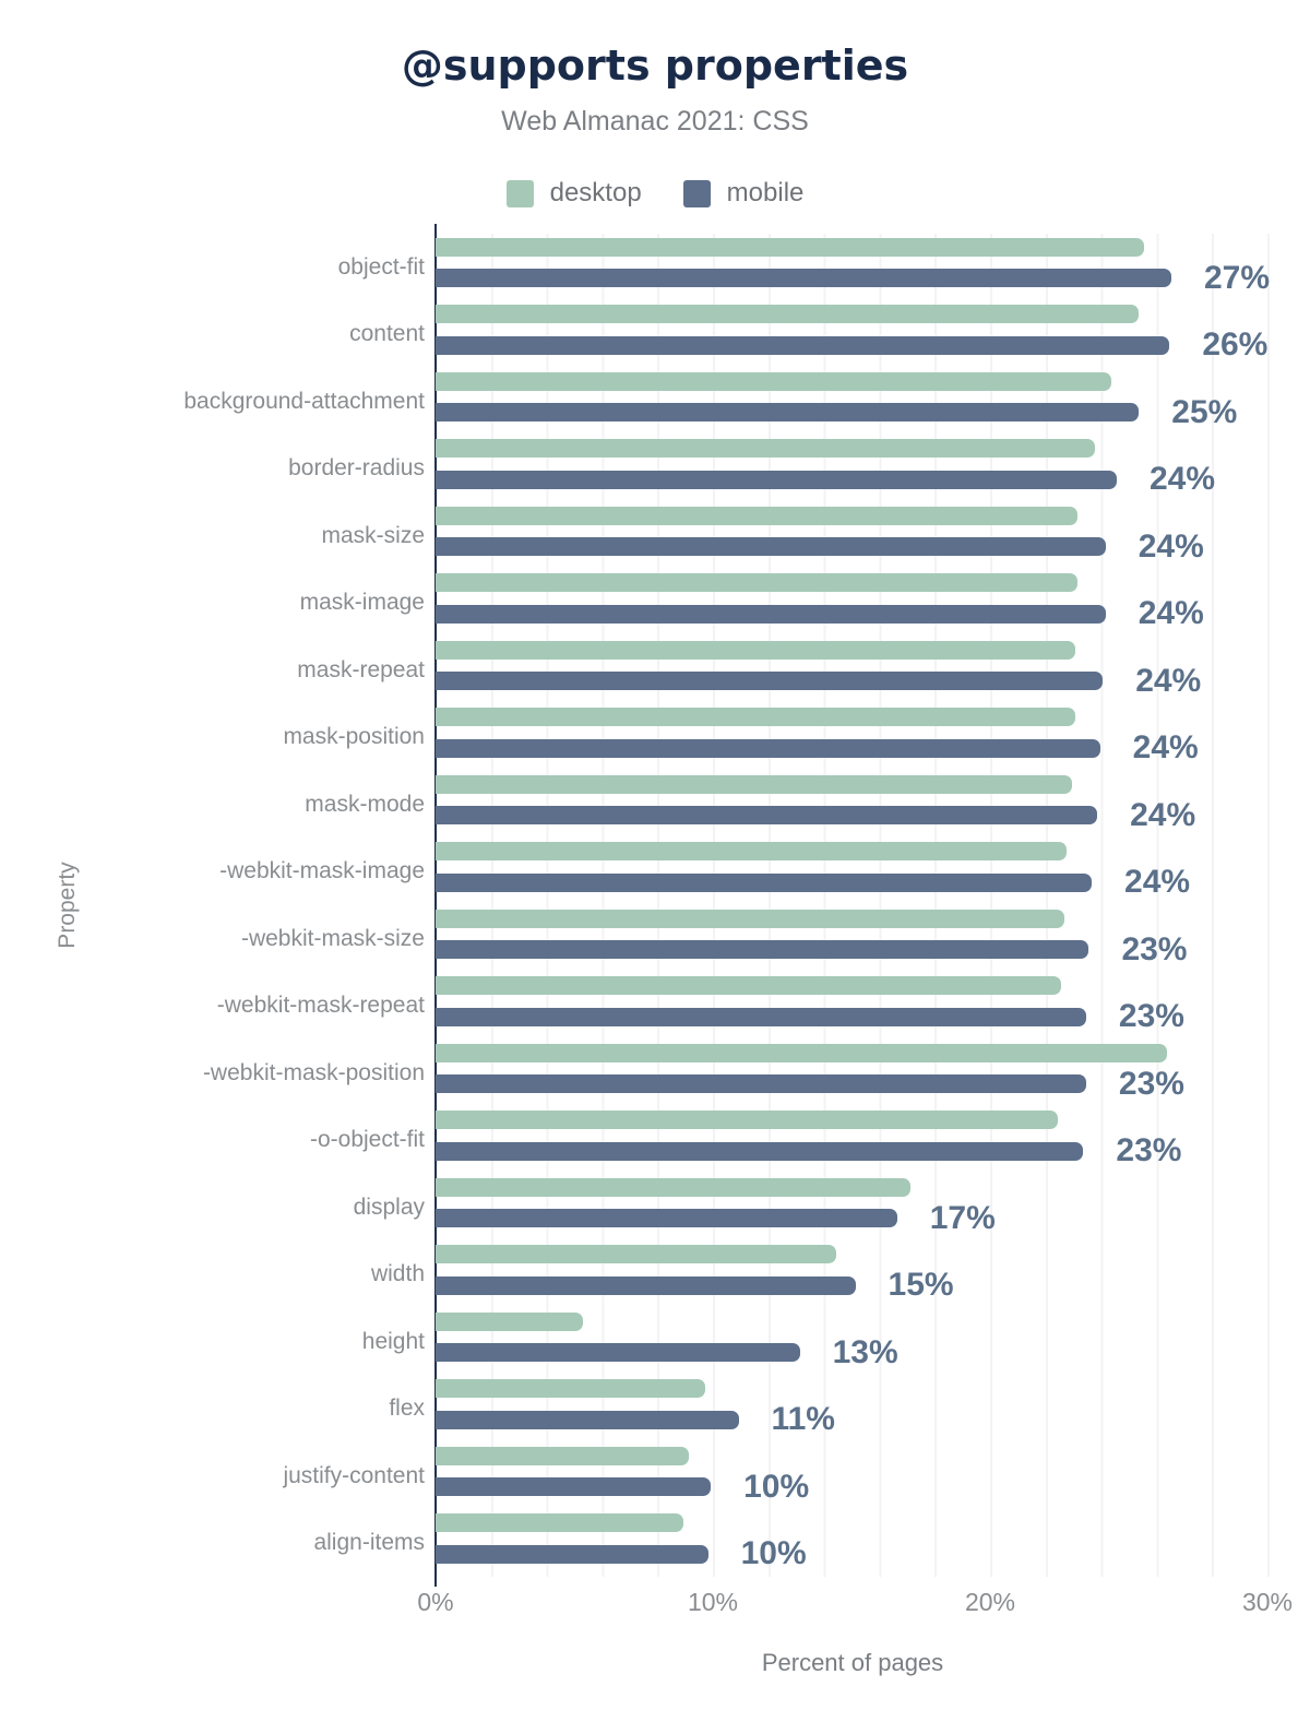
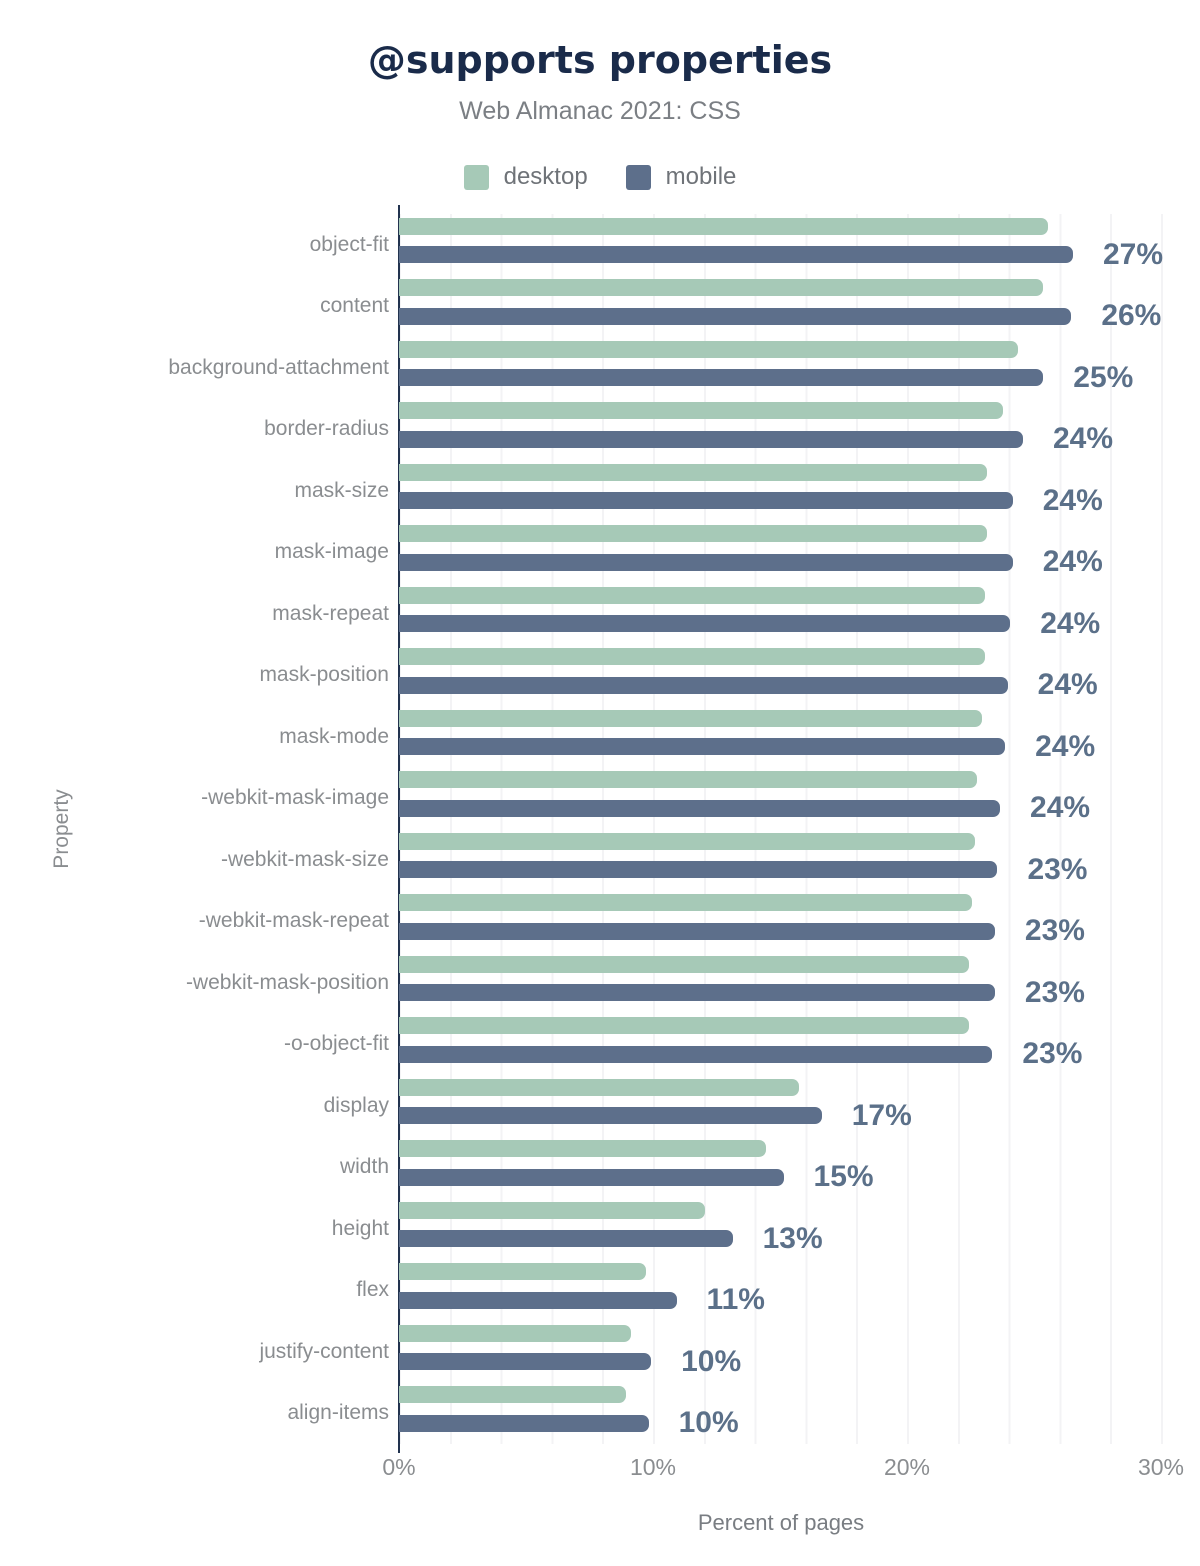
desktop/-webkit-mask-position: 26.3% -> 22.4%
desktop/display: 17.1% -> 15.7%
desktop/height: 5.3% -> 12.0%
